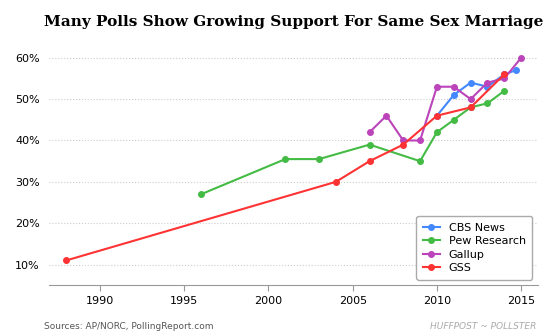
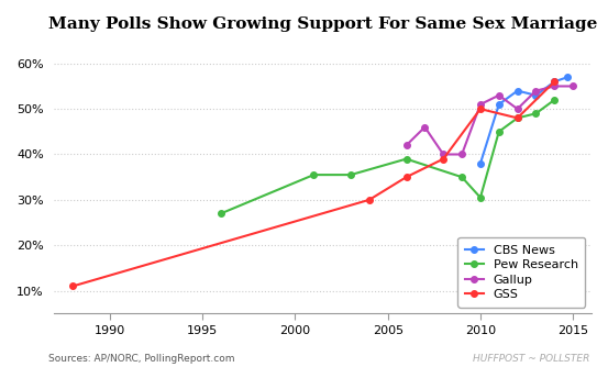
CBS News/2010: 46% -> 38%
Pew Research/2010: 42.0% -> 30.5%
Gallup/2010: 53% -> 51%
GSS/2010: 46% -> 50%
Gallup/2015: 60% -> 55%
